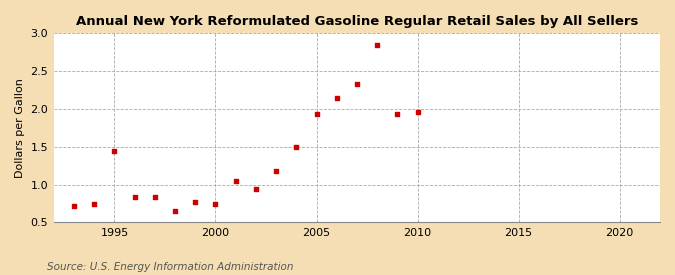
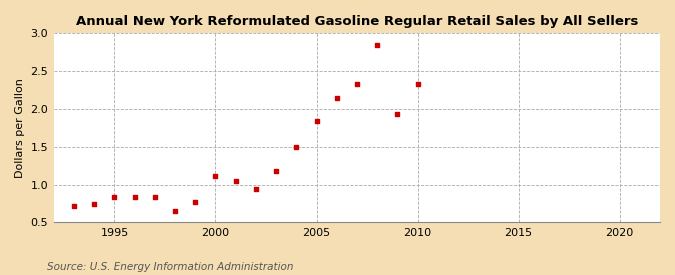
1995: 1.44 -> 0.83
2000: 0.74 -> 1.12
2005: 1.94 -> 1.84
2010: 1.96 -> 2.33
